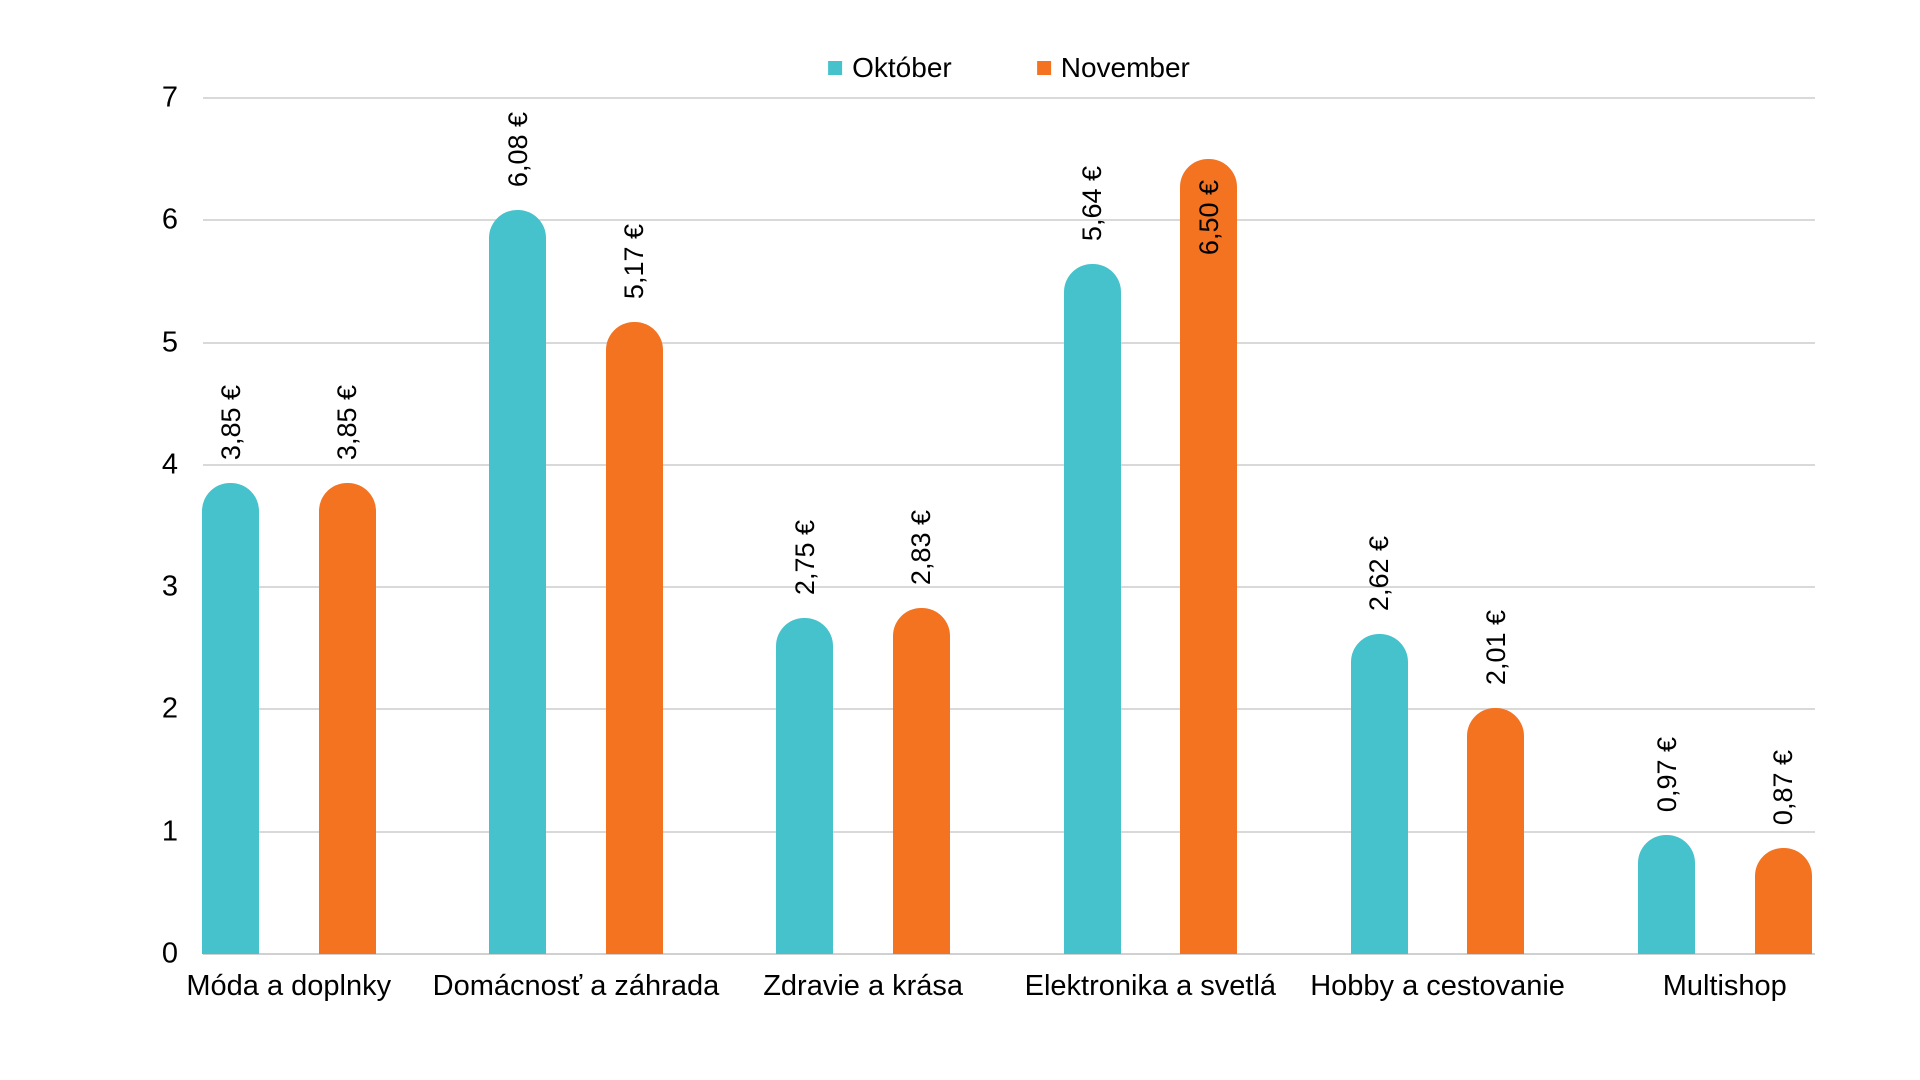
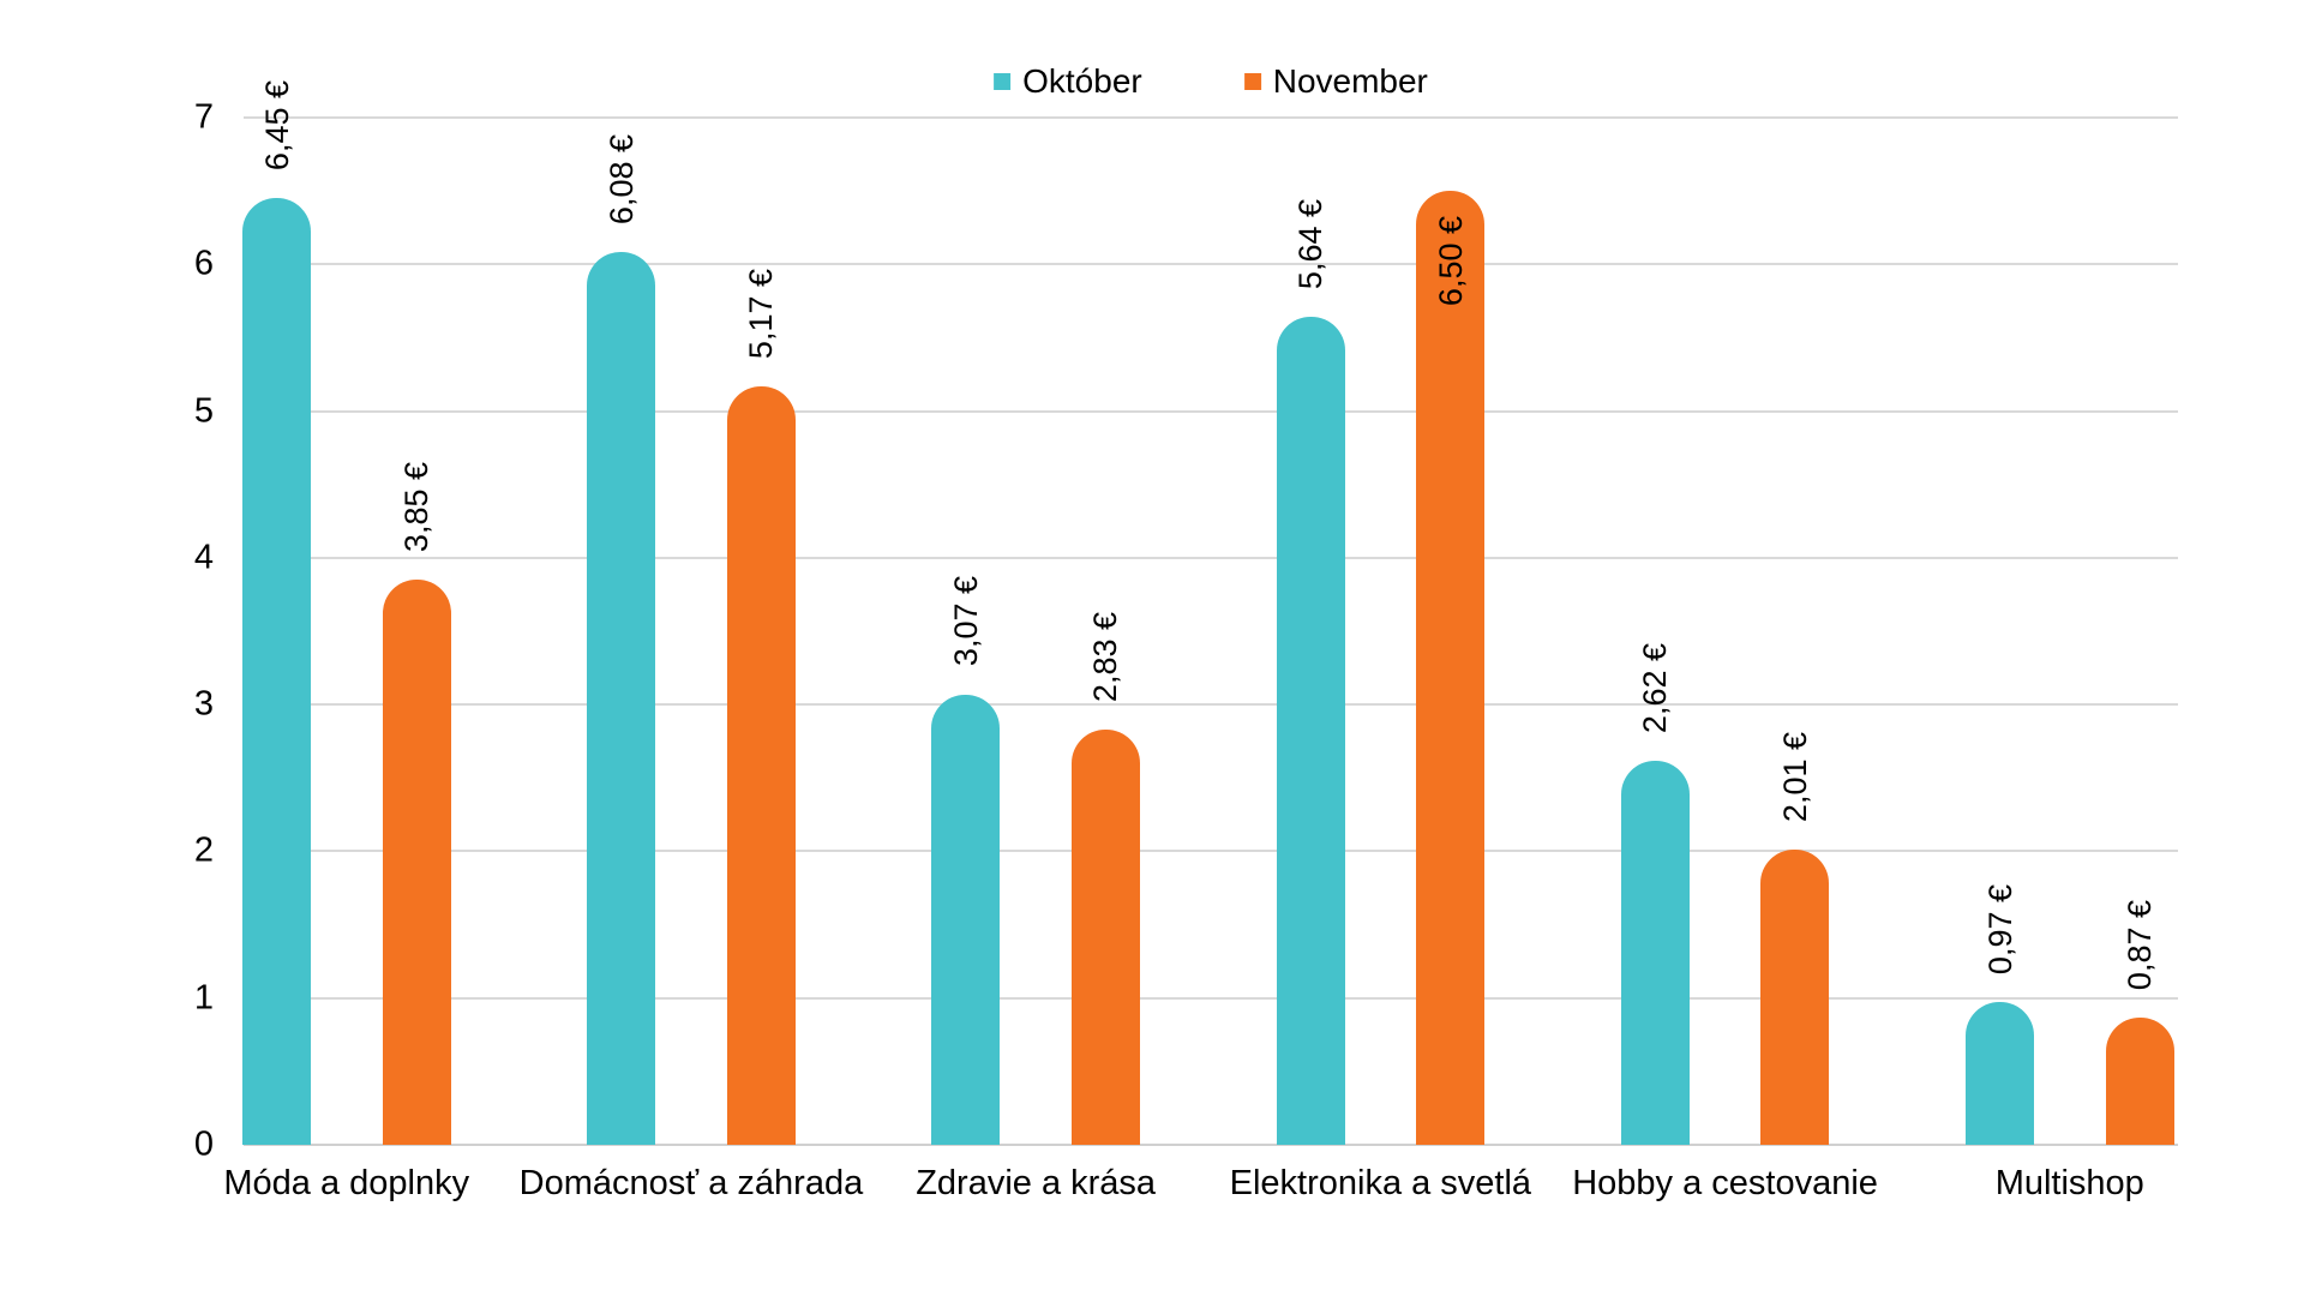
Október/Móda a doplnky: 3,85 -> 6,45
Október/Zdravie a krása: 2,75 -> 3,07
